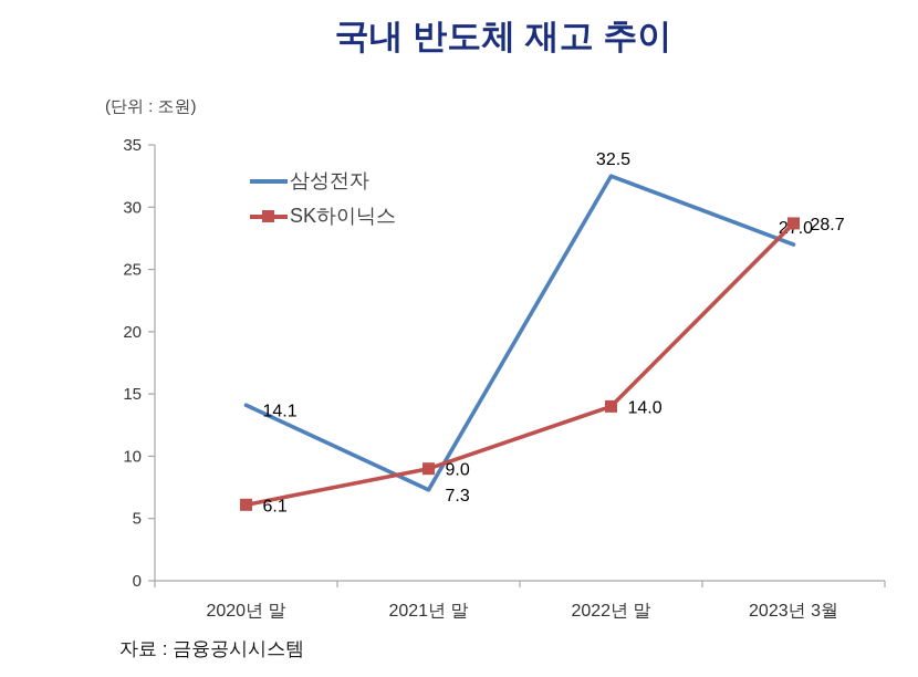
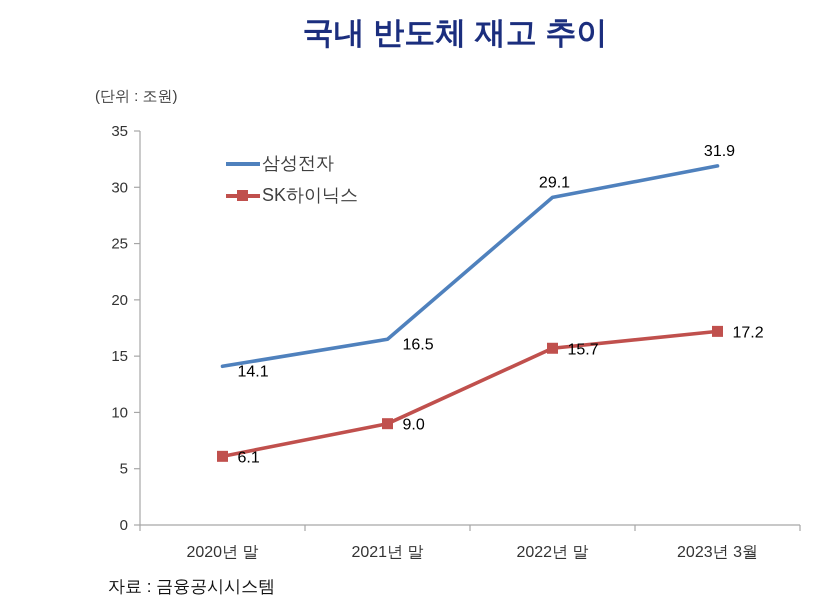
삼성전자/2021년 말: 7.3 -> 16.5
삼성전자/2022년 말: 32.5 -> 29.1
SK하이닉스/2022년 말: 14.0 -> 15.7
삼성전자/2023년 3월: 27.0 -> 31.9
SK하이닉스/2023년 3월: 28.7 -> 17.2
